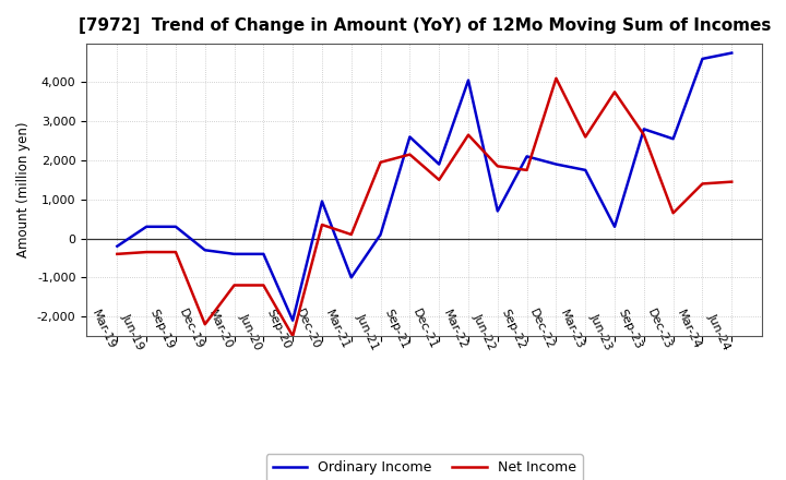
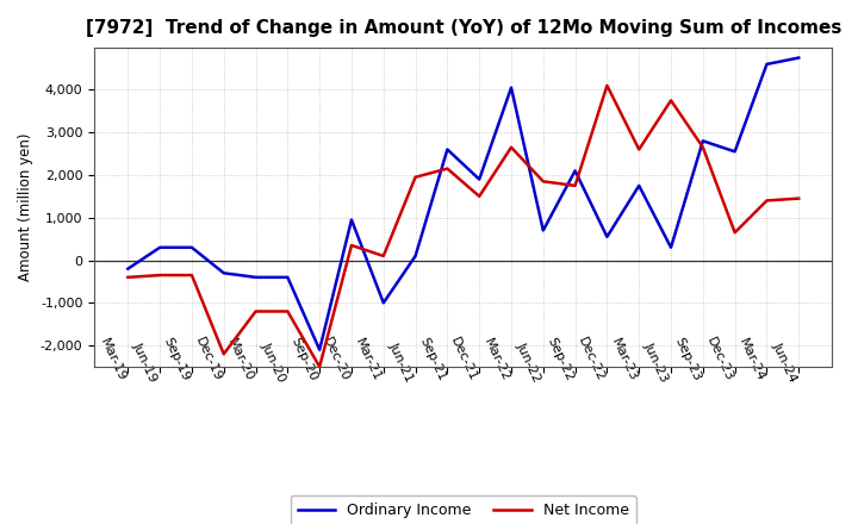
Ordinary Income/Dec-22: 1,900 -> 550
